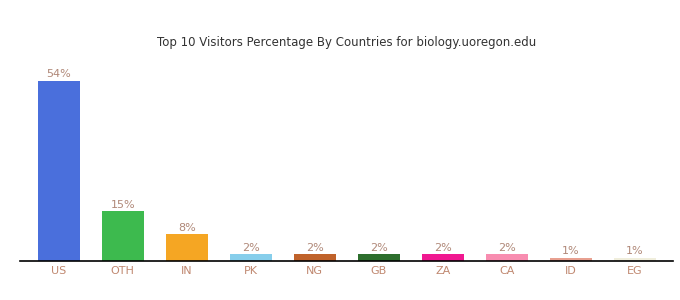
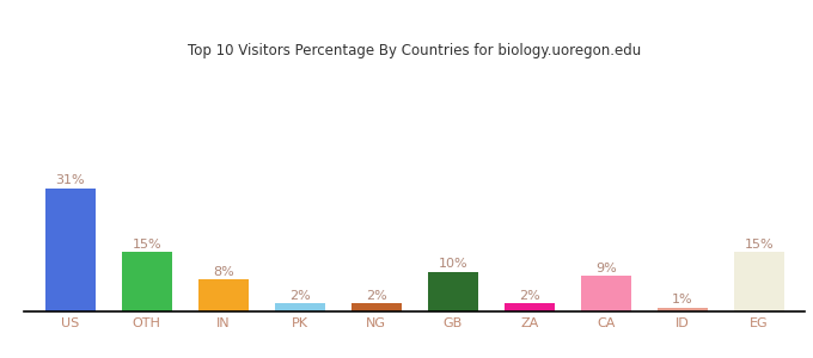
US: 54% -> 31%
GB: 2% -> 10%
CA: 2% -> 9%
EG: 1% -> 15%
